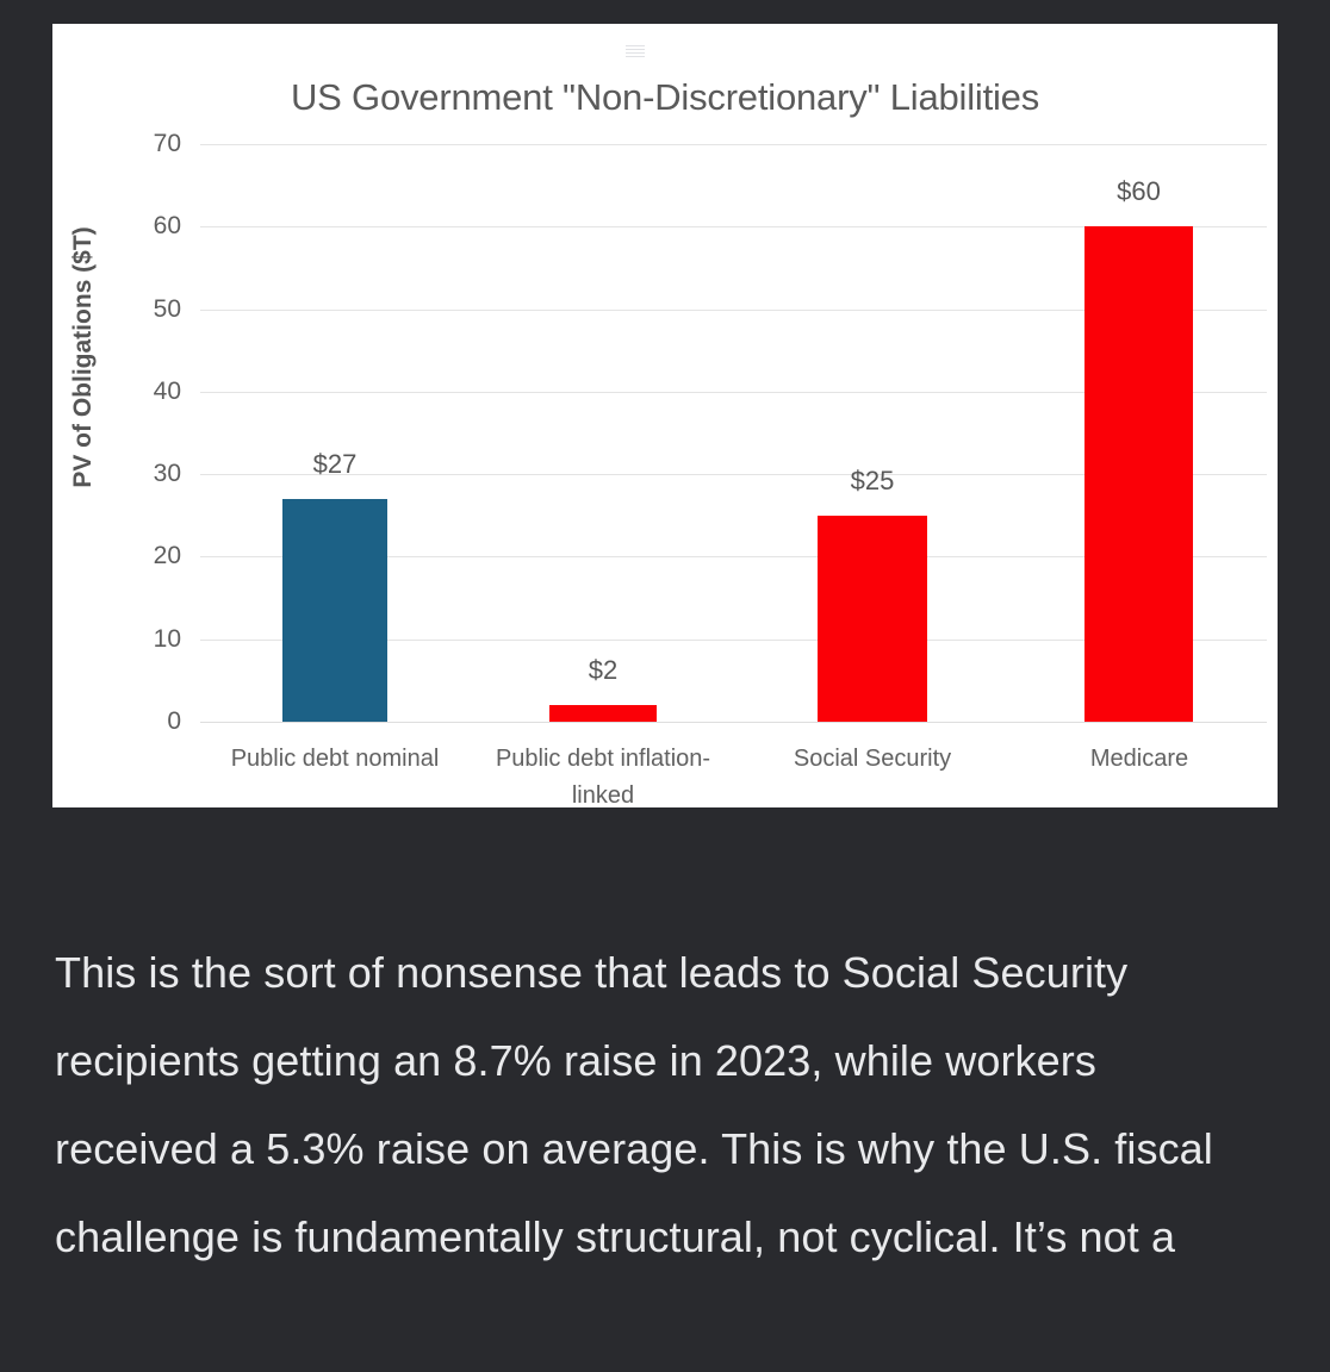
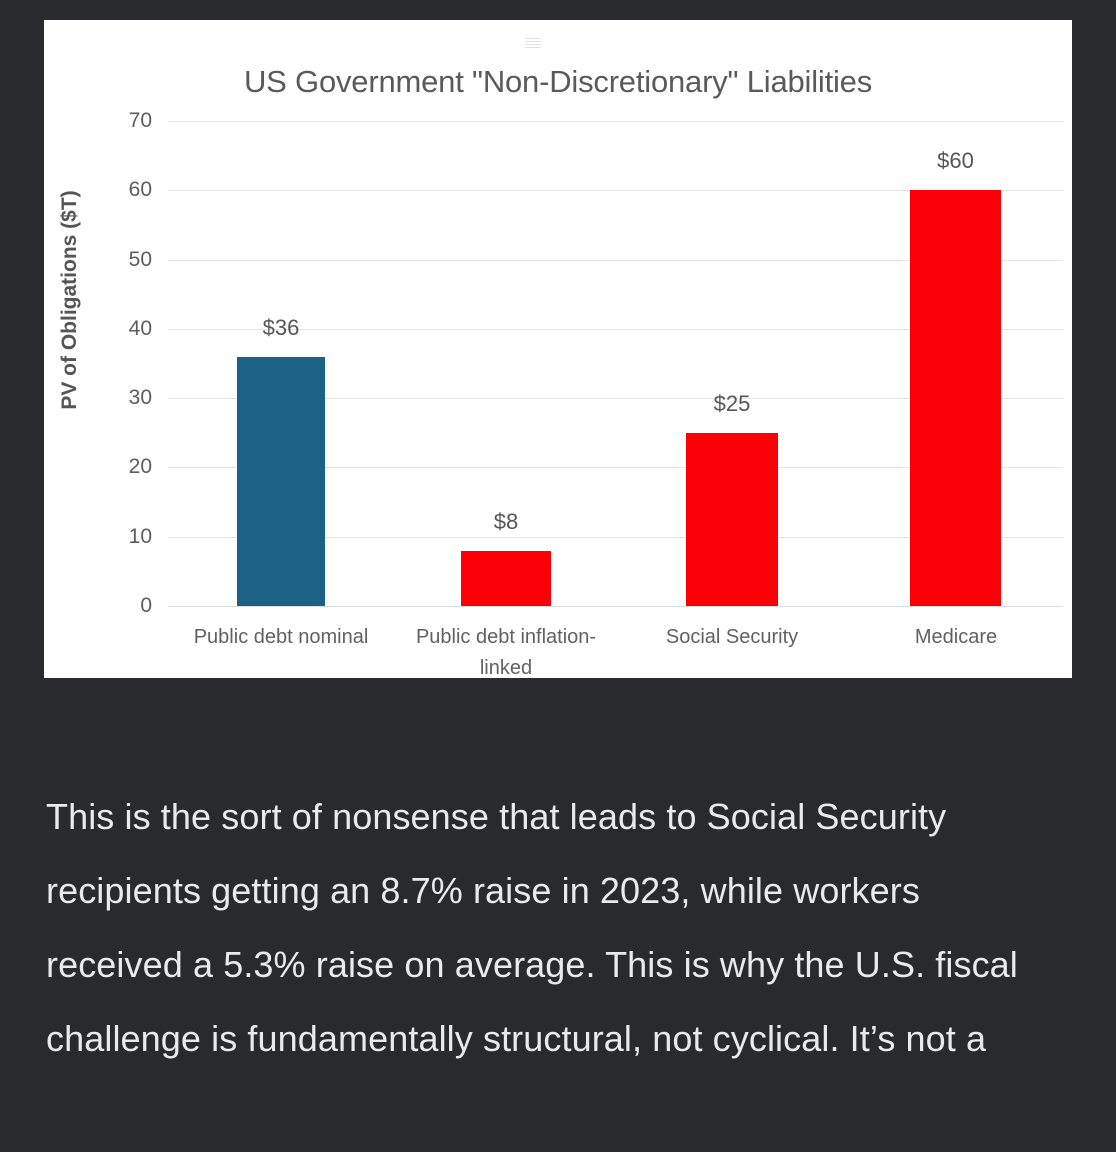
Public debt nominal: $27 -> $36
Public debt inflation-linked: $2 -> $8
